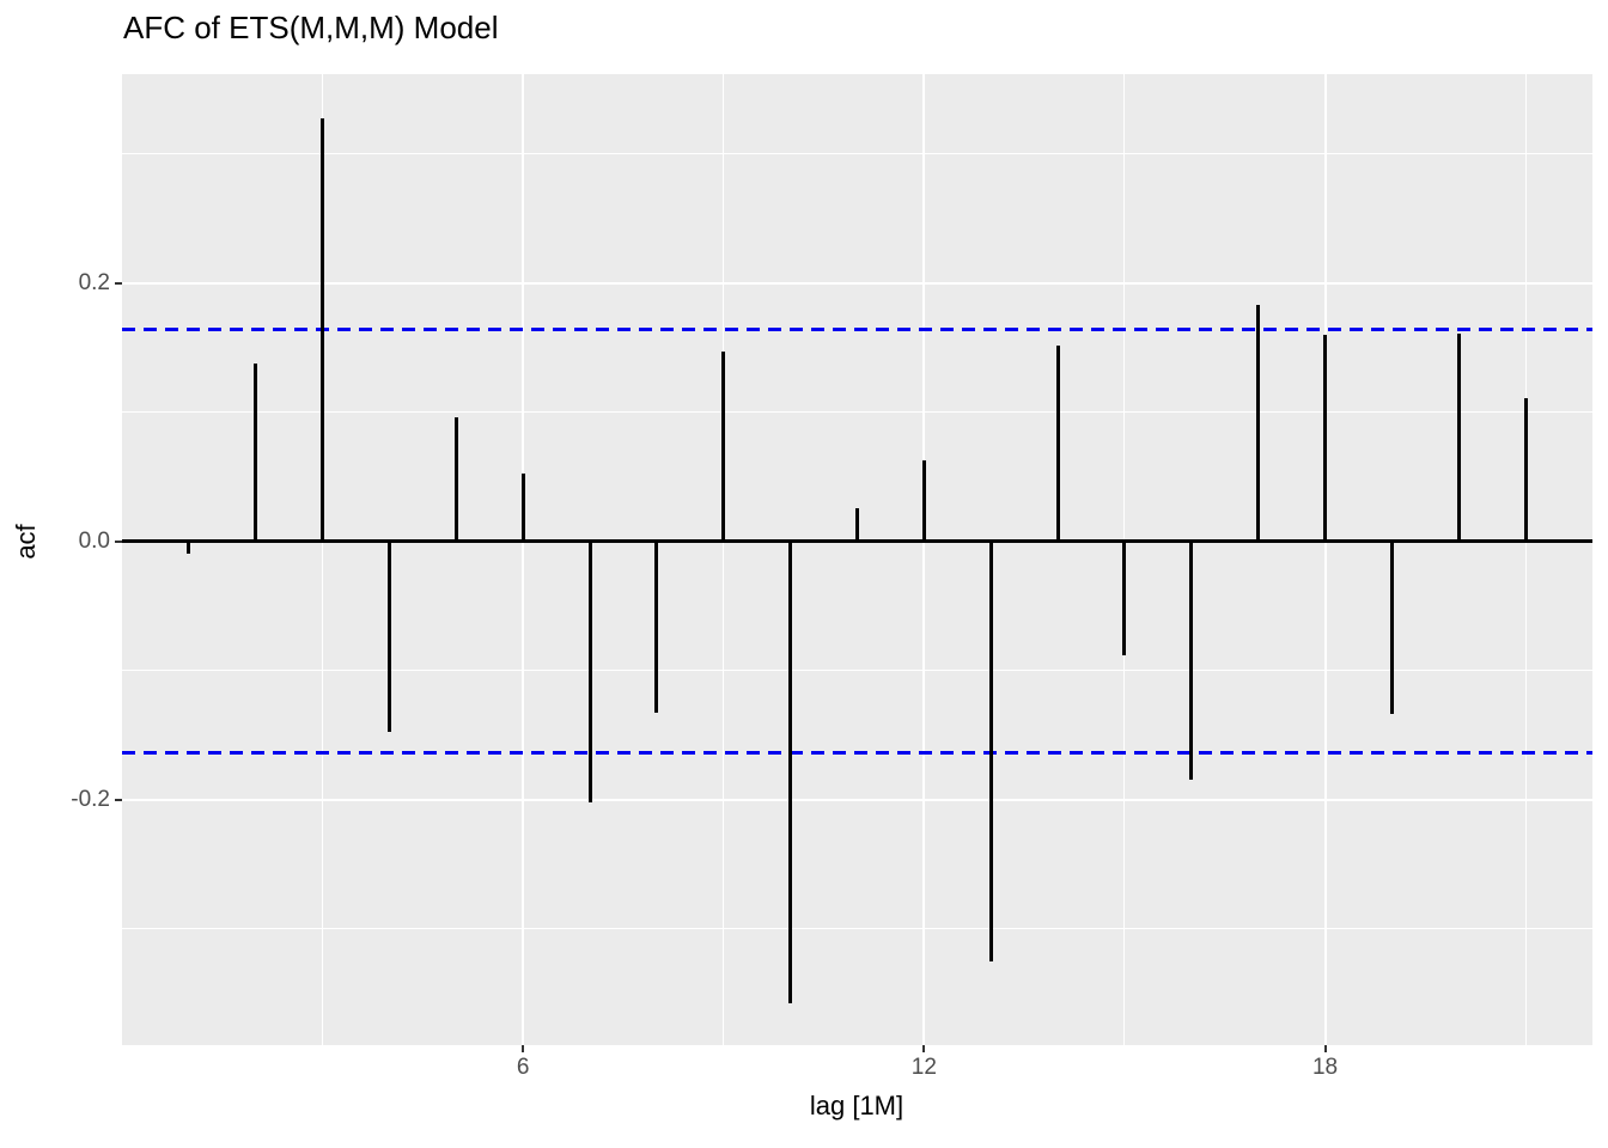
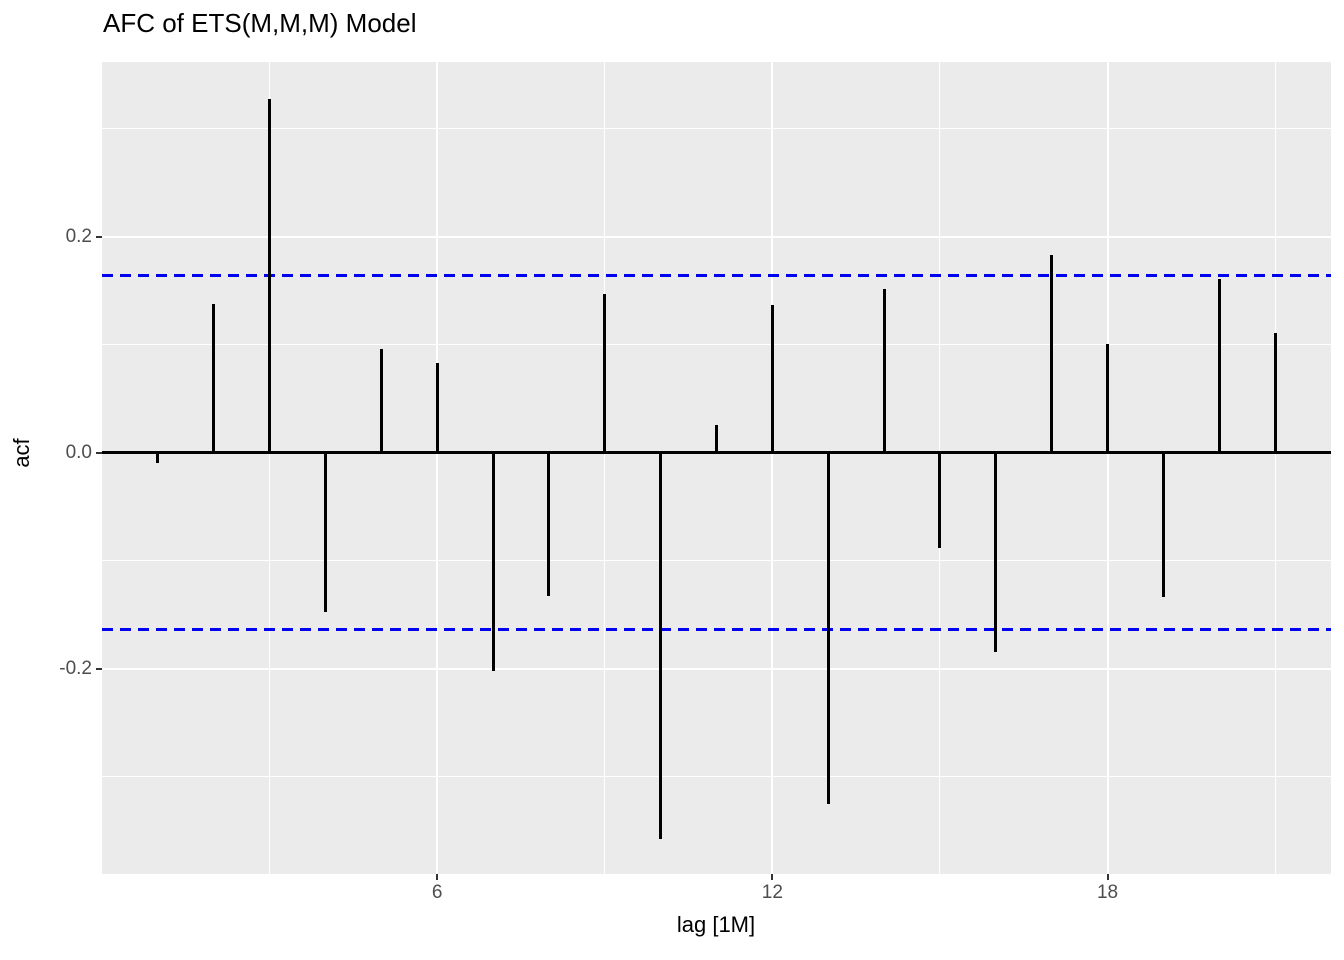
6: 0.053 -> 0.083
12: 0.063 -> 0.137
18: 0.160 -> 0.101
